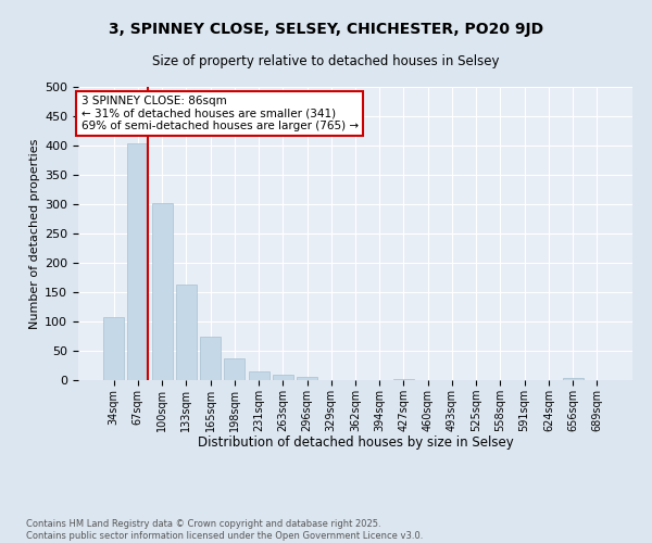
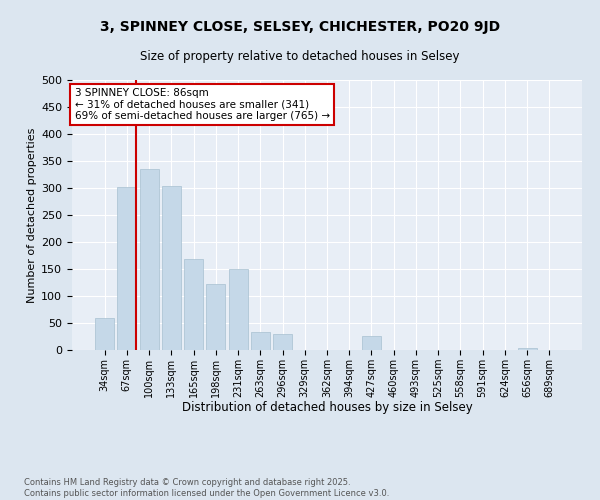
34sqm: 107 -> 60
67sqm: 403 -> 302
100sqm: 302 -> 336
133sqm: 163 -> 304
165sqm: 75 -> 168
198sqm: 37 -> 122
231sqm: 15 -> 150
263sqm: 10 -> 34
296sqm: 5 -> 30
427sqm: 2 -> 26
